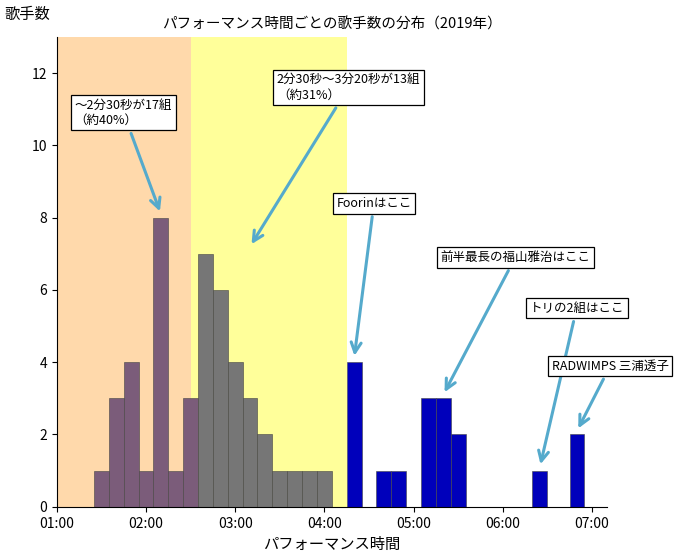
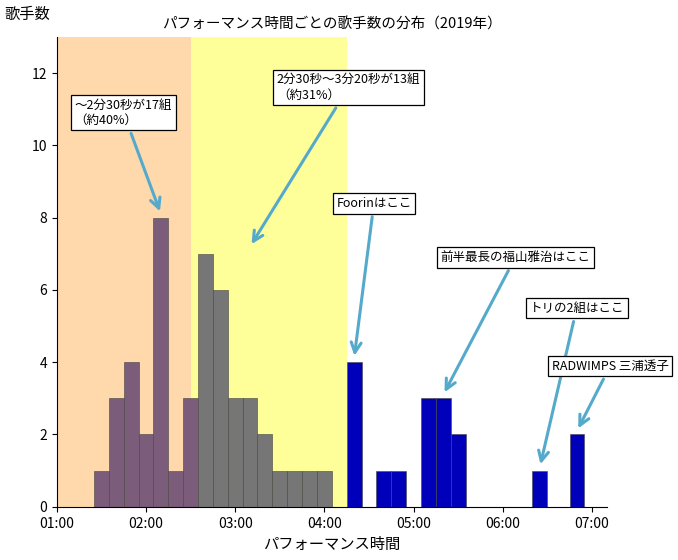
02:00: 1 -> 2
03:00: 4 -> 3
